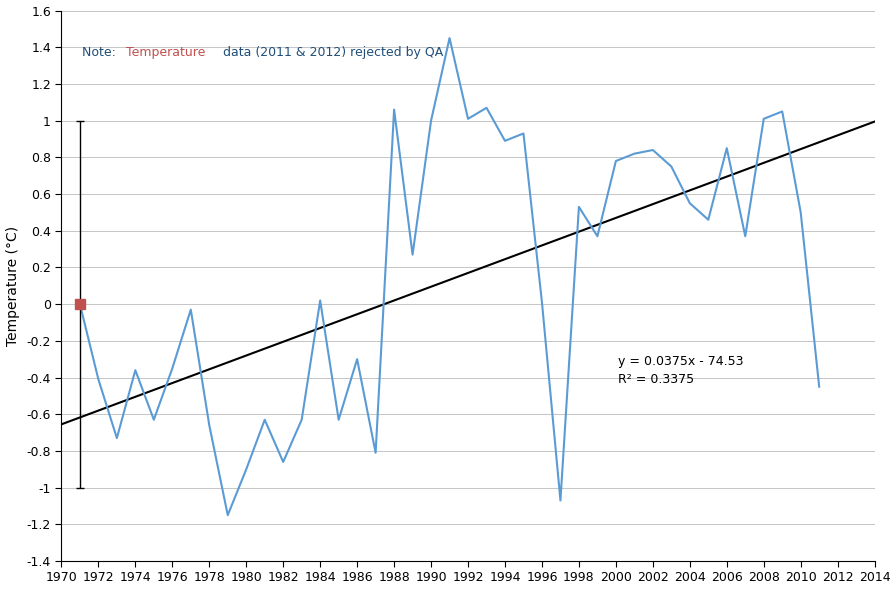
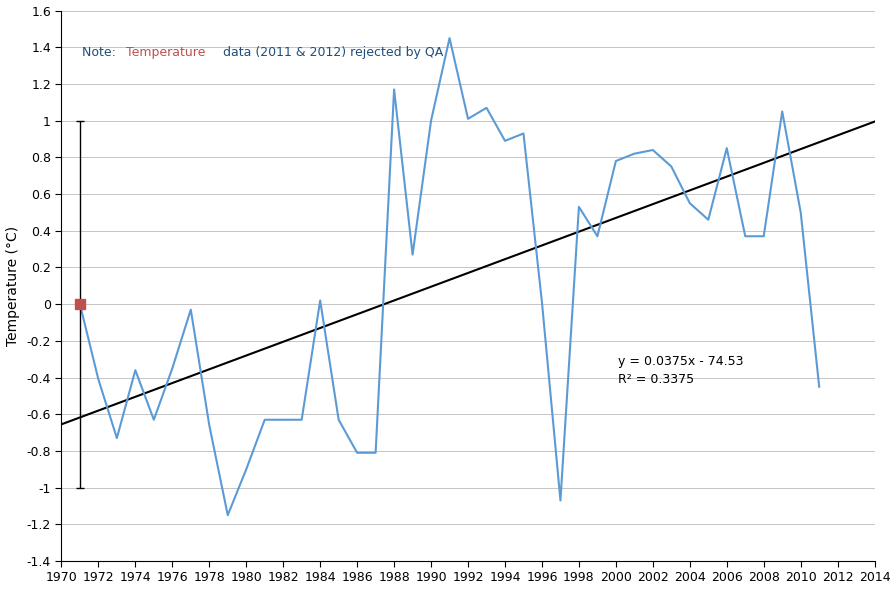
1982: -0.86 -> -0.63
1986: -0.30 -> -0.81
1988: 1.06 -> 1.17
2008: 1.01 -> 0.37
